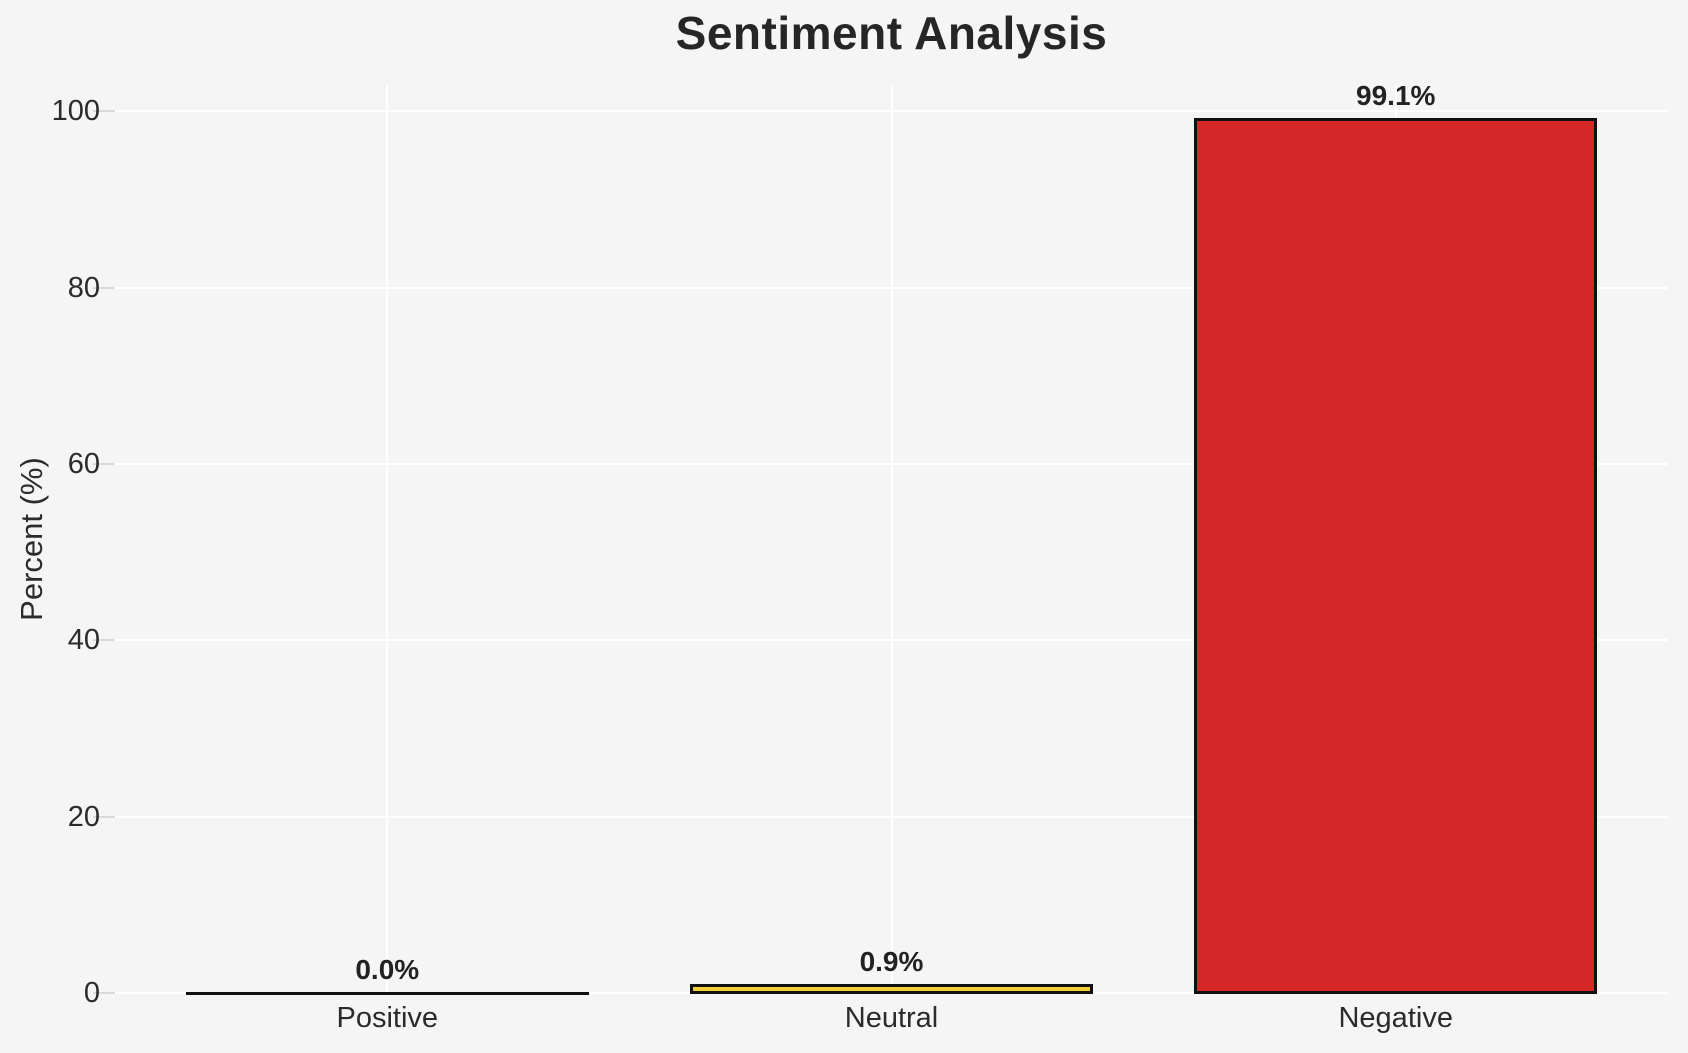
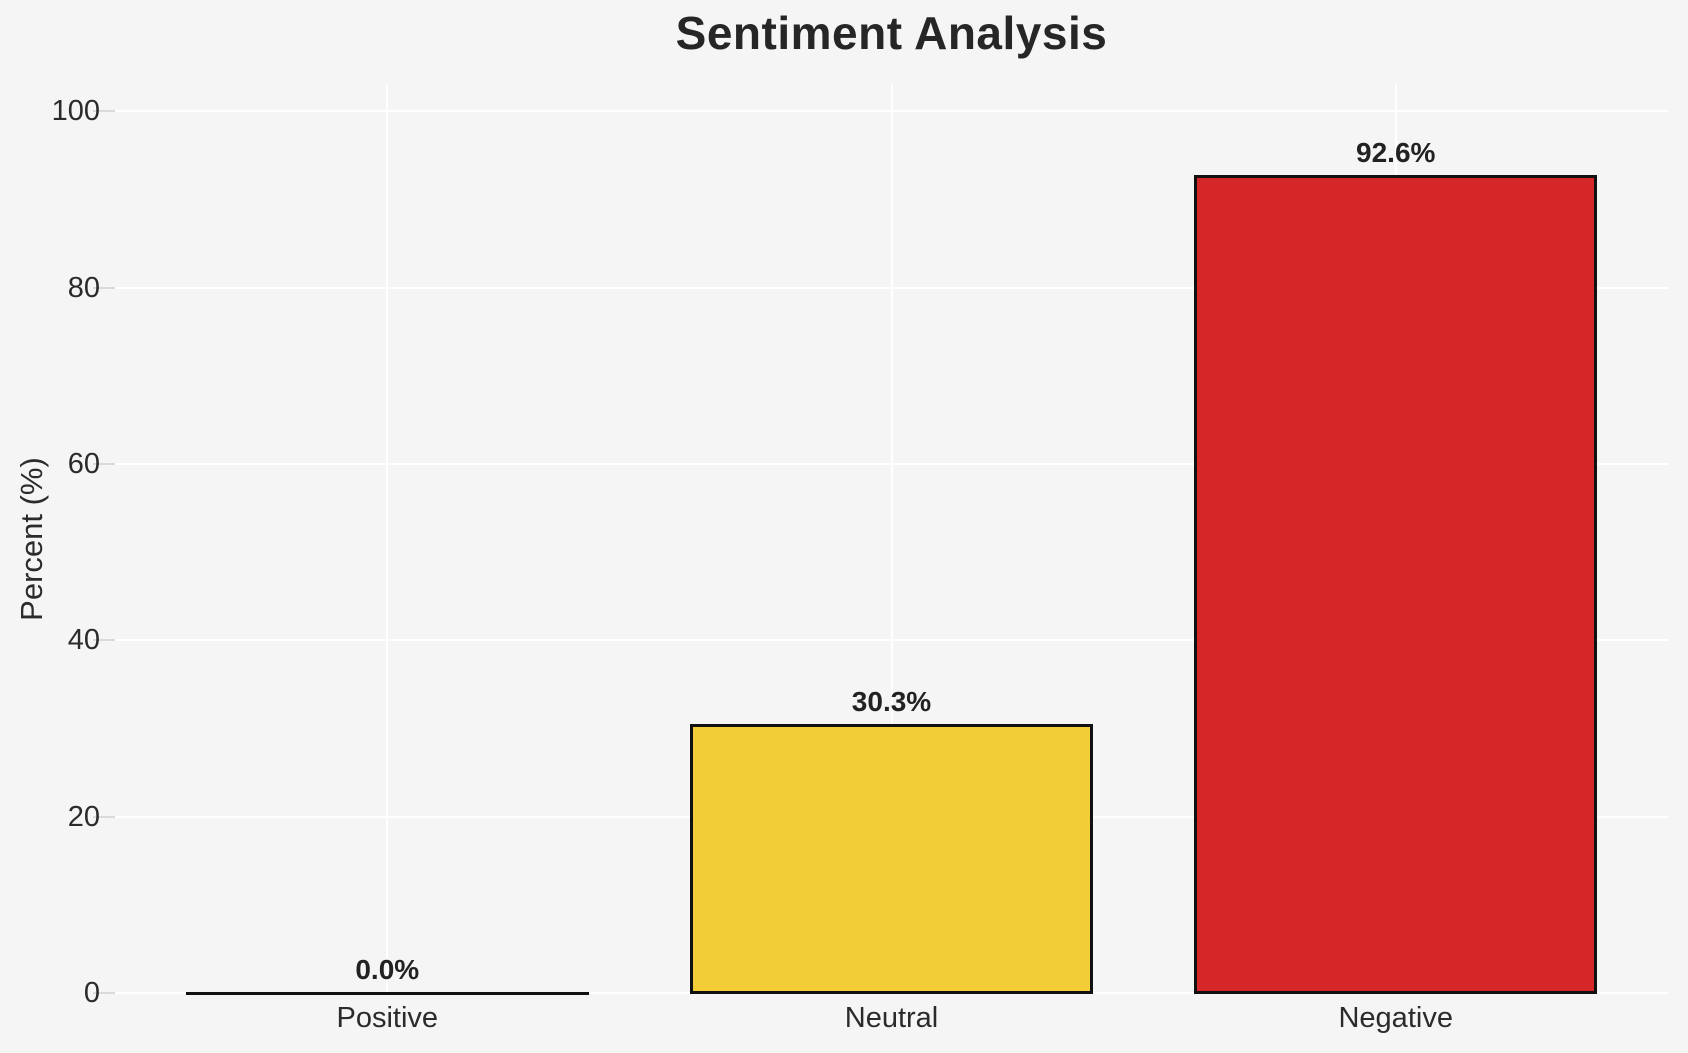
Neutral: 0.9% -> 30.3%
Negative: 99.1% -> 92.6%
